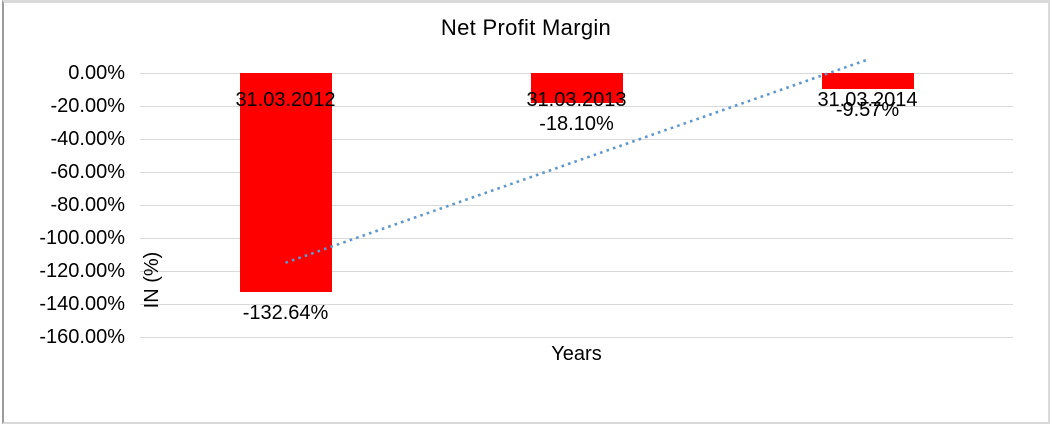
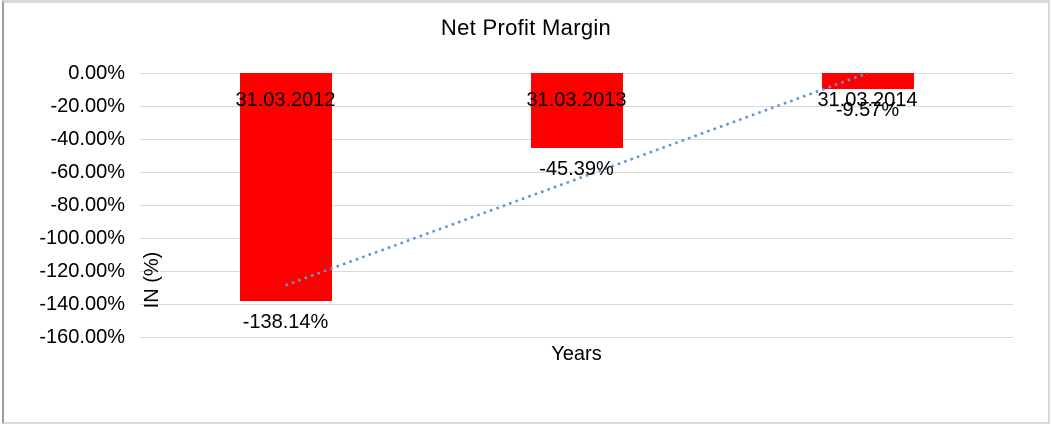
31.03.2012: -132.64% -> -138.14%
31.03.2013: -18.10% -> -45.39%
